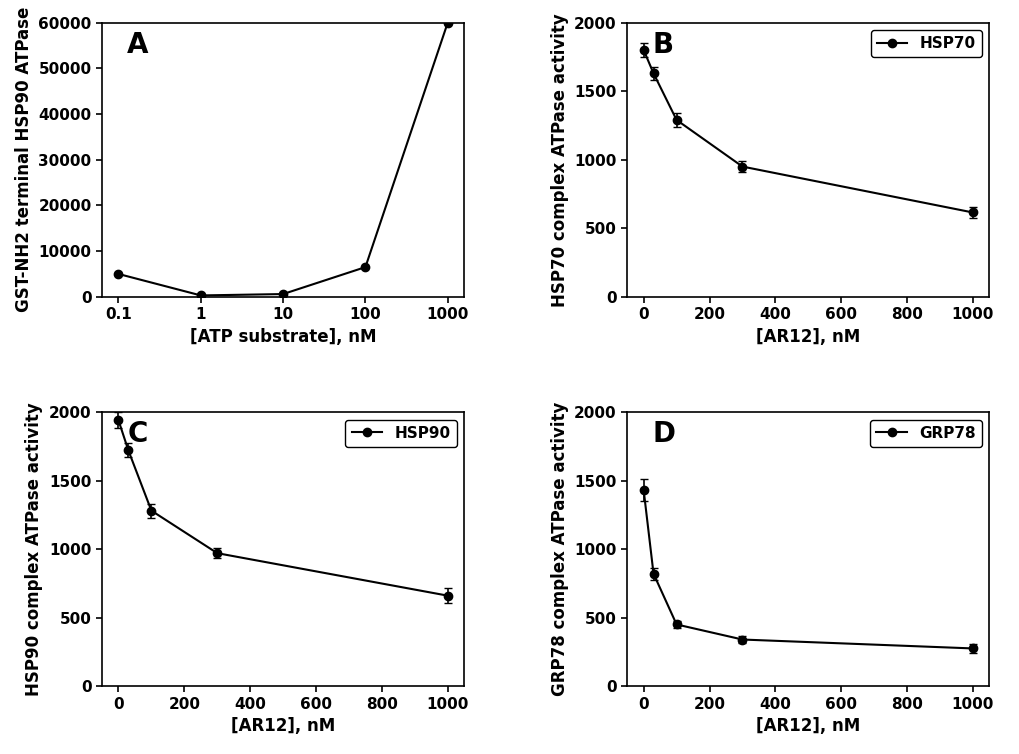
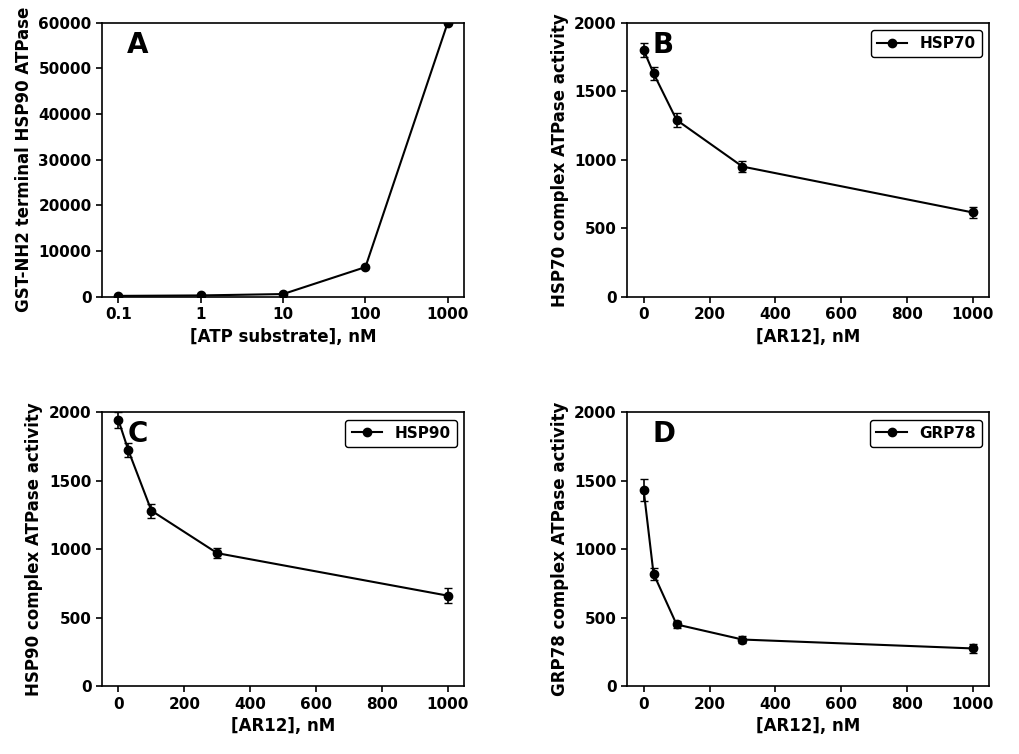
0.1: 5000 -> 200
